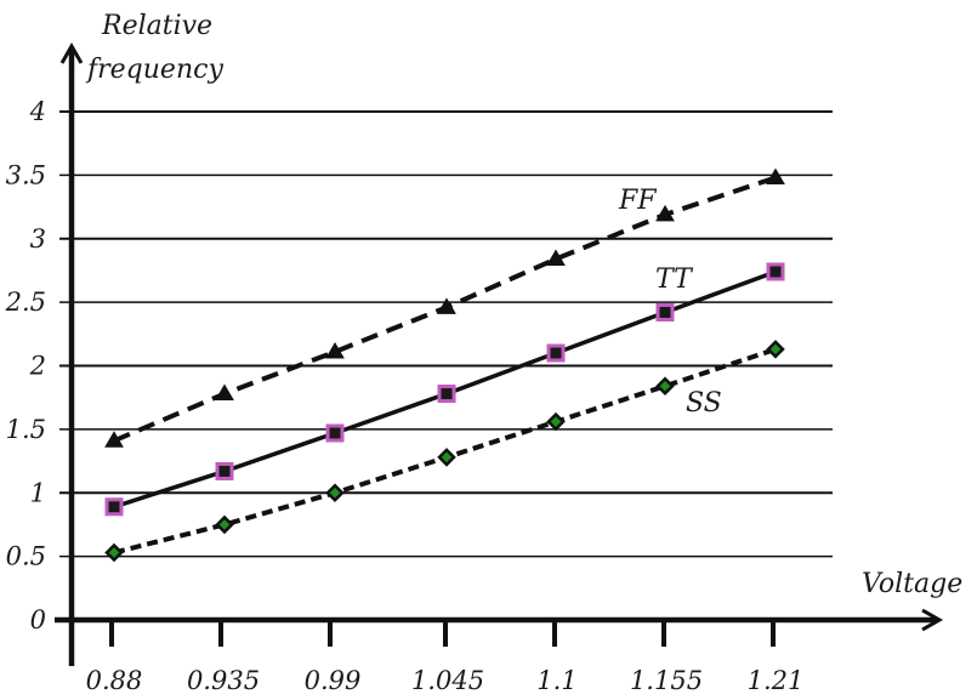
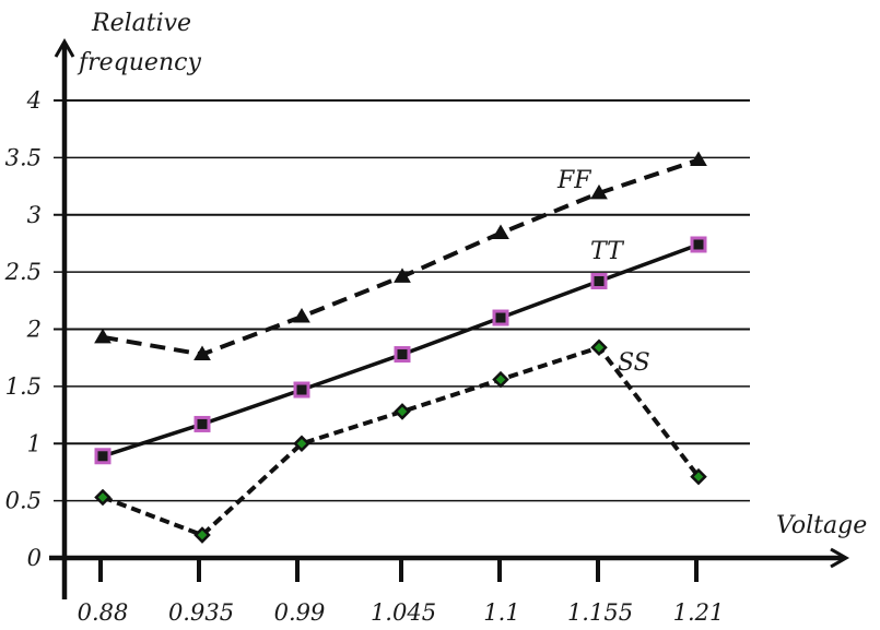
FF/0.88: 1.41 -> 1.93
SS/0.935: 0.75 -> 0.20
SS/1.21: 2.13 -> 0.71
